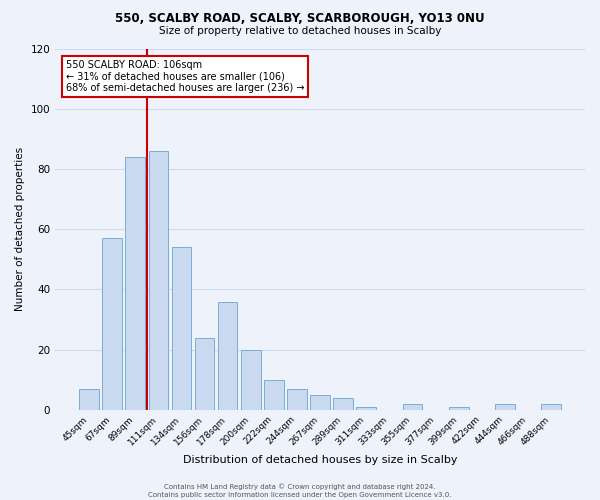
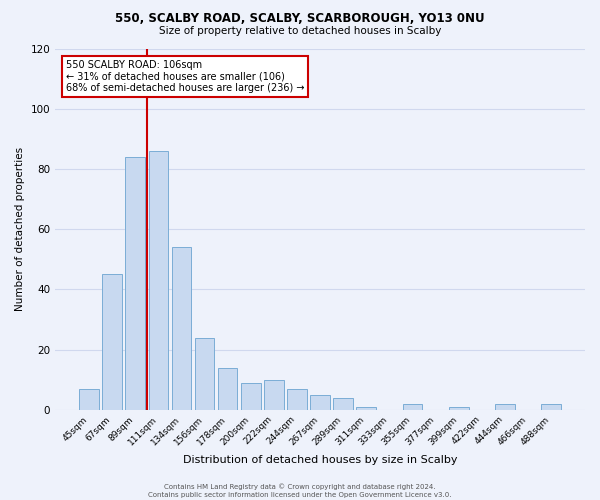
67sqm: 57 -> 45
178sqm: 36 -> 14
200sqm: 20 -> 9
